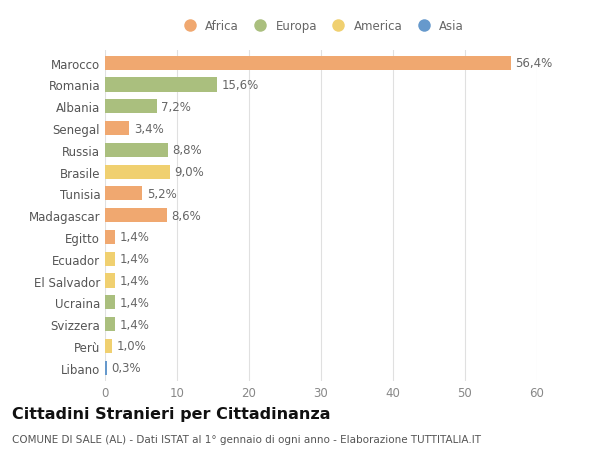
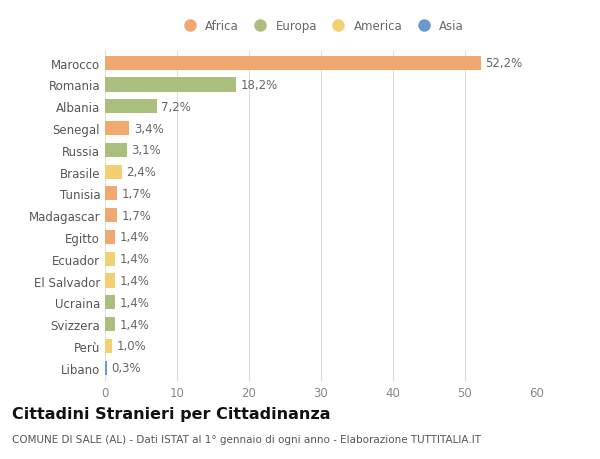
Marocco: 56,4% -> 52,2%
Romania: 15,6% -> 18,2%
Russia: 8,8% -> 3,1%
Brasile: 9,0% -> 2,4%
Tunisia: 5,2% -> 1,7%
Madagascar: 8,6% -> 1,7%
